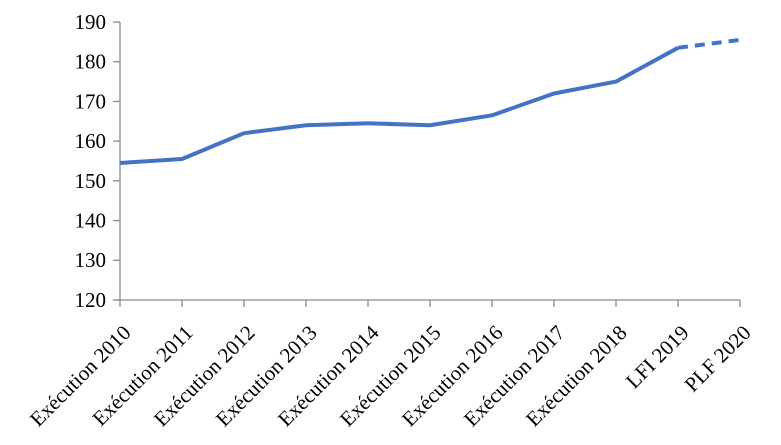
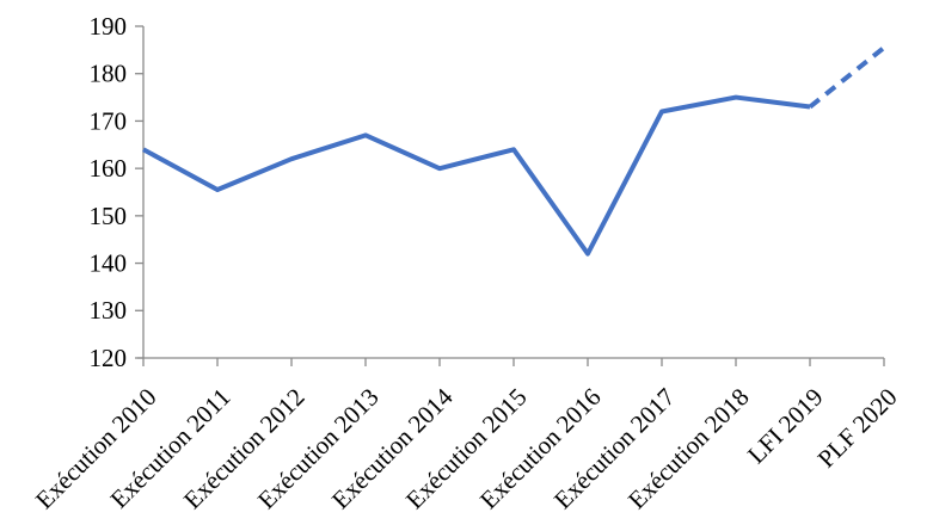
Exécution 2010: 154 -> 164
Exécution 2013: 164 -> 167
Exécution 2014: 164 -> 160
Exécution 2016: 166 -> 142
LFI 2019: 184 -> 173
